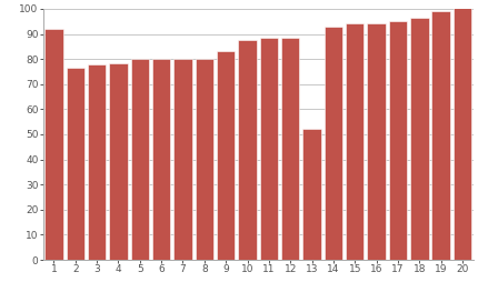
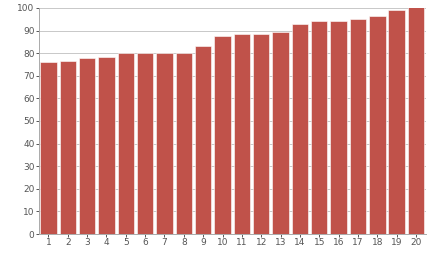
1: 92.0 -> 76.0
13: 52.0 -> 89.5
